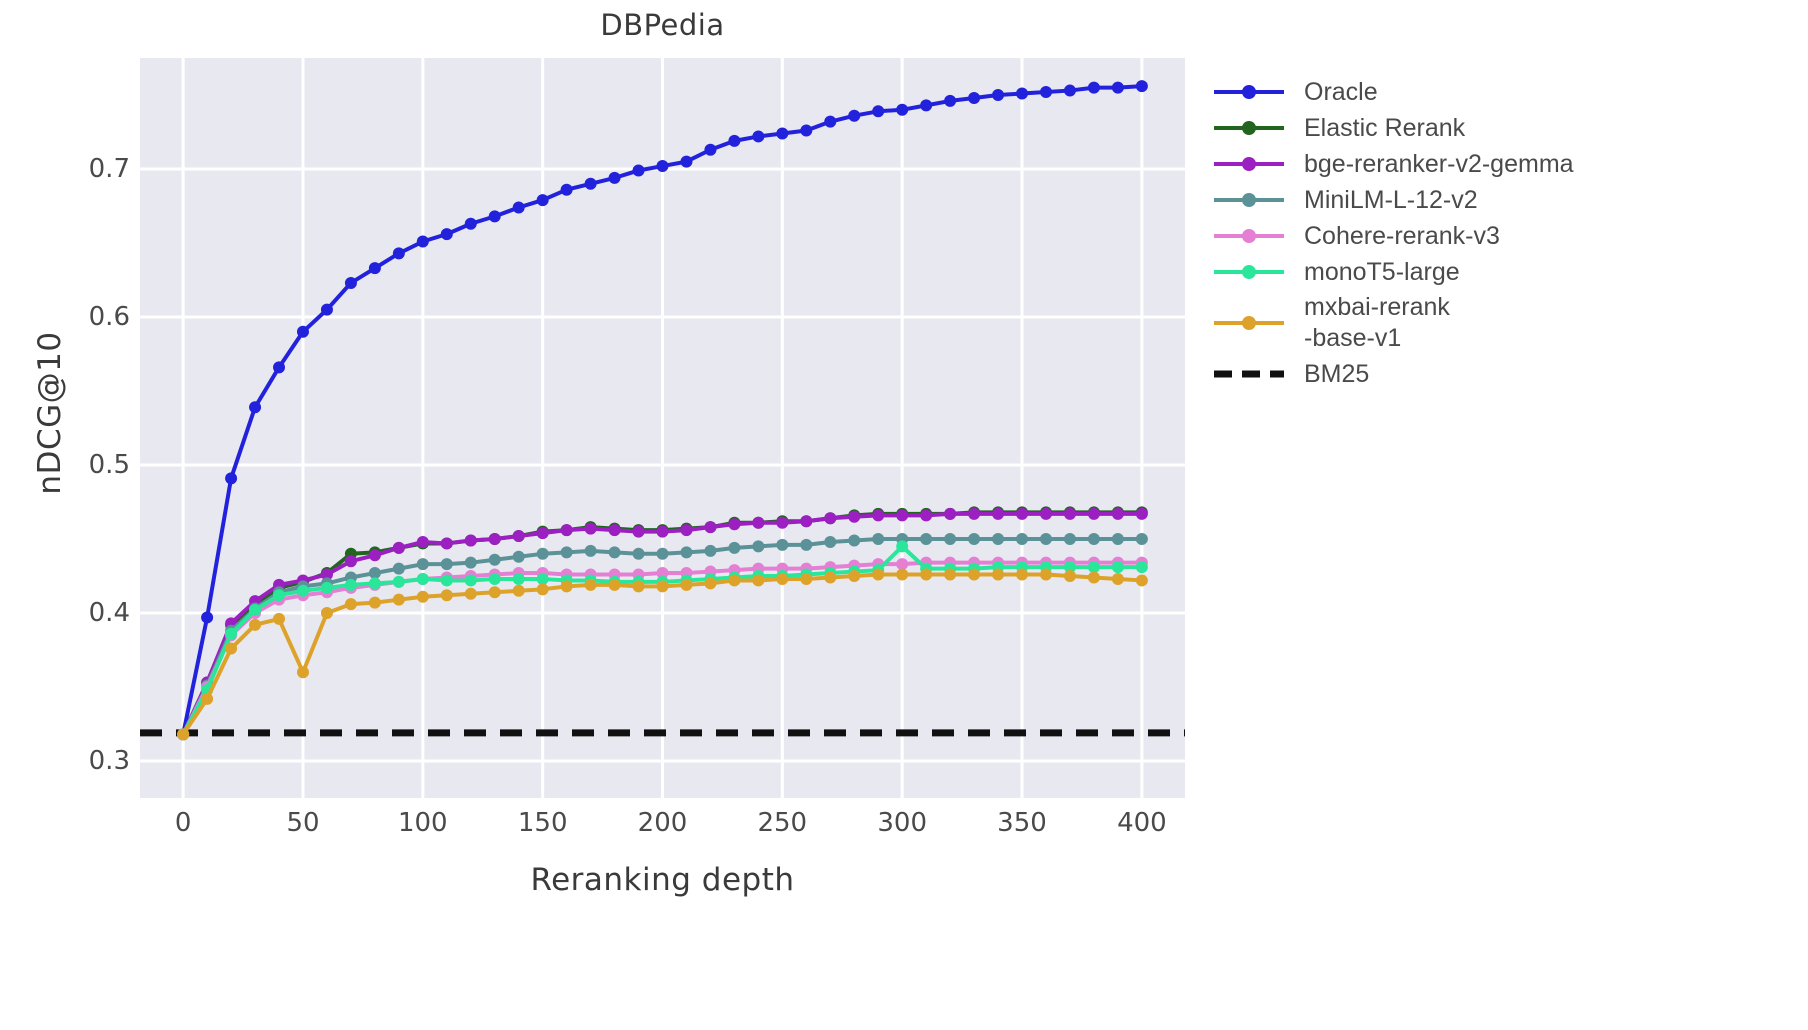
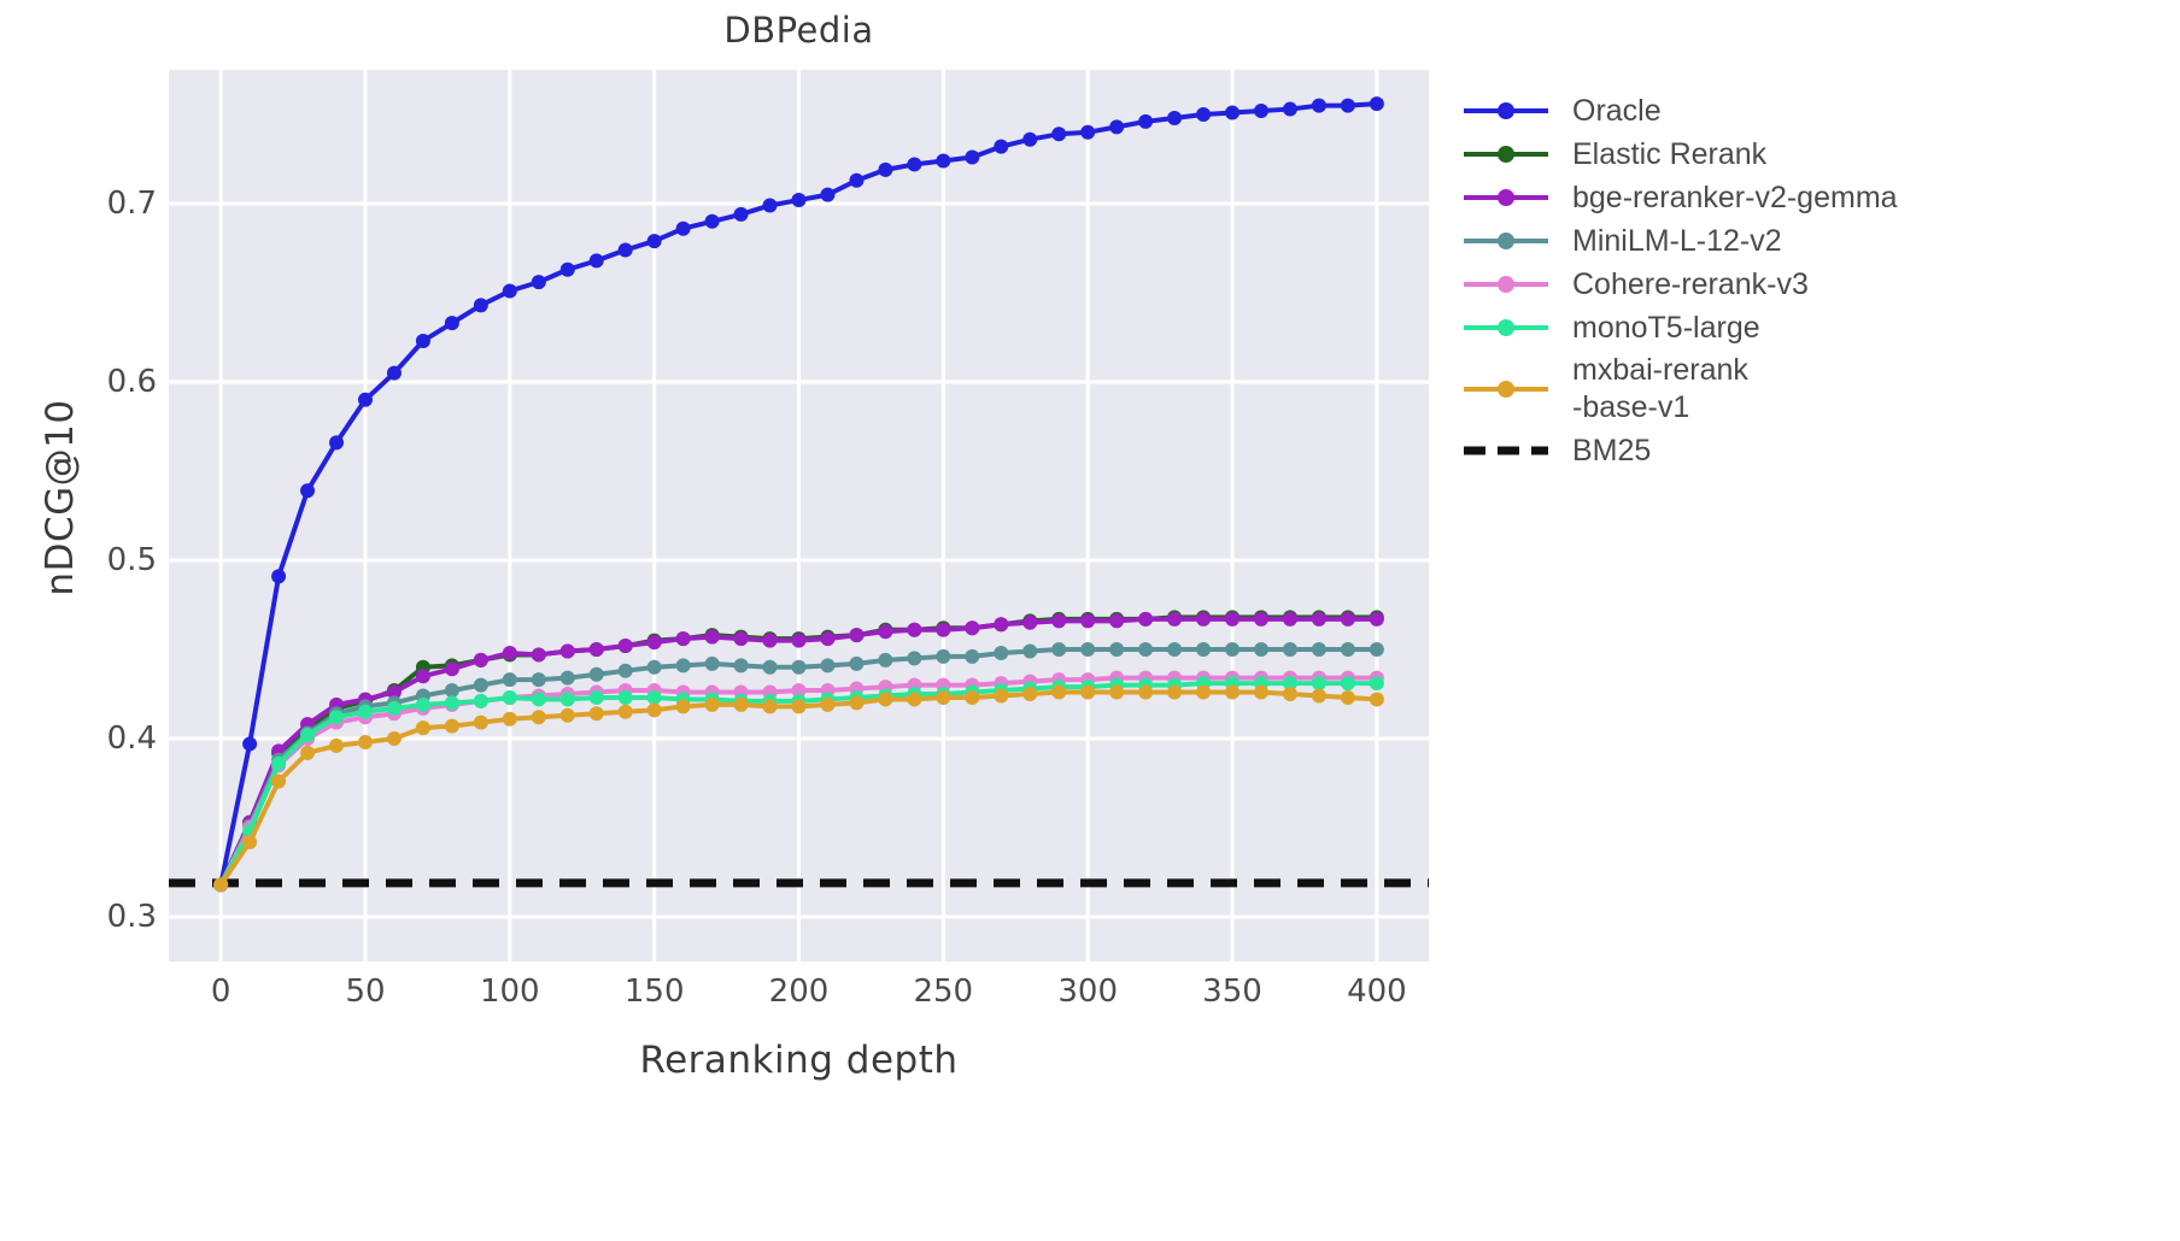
mxbai-rerank -base-v1/50: 0.360 -> 0.398
monoT5-large/300: 0.445 -> 0.429
